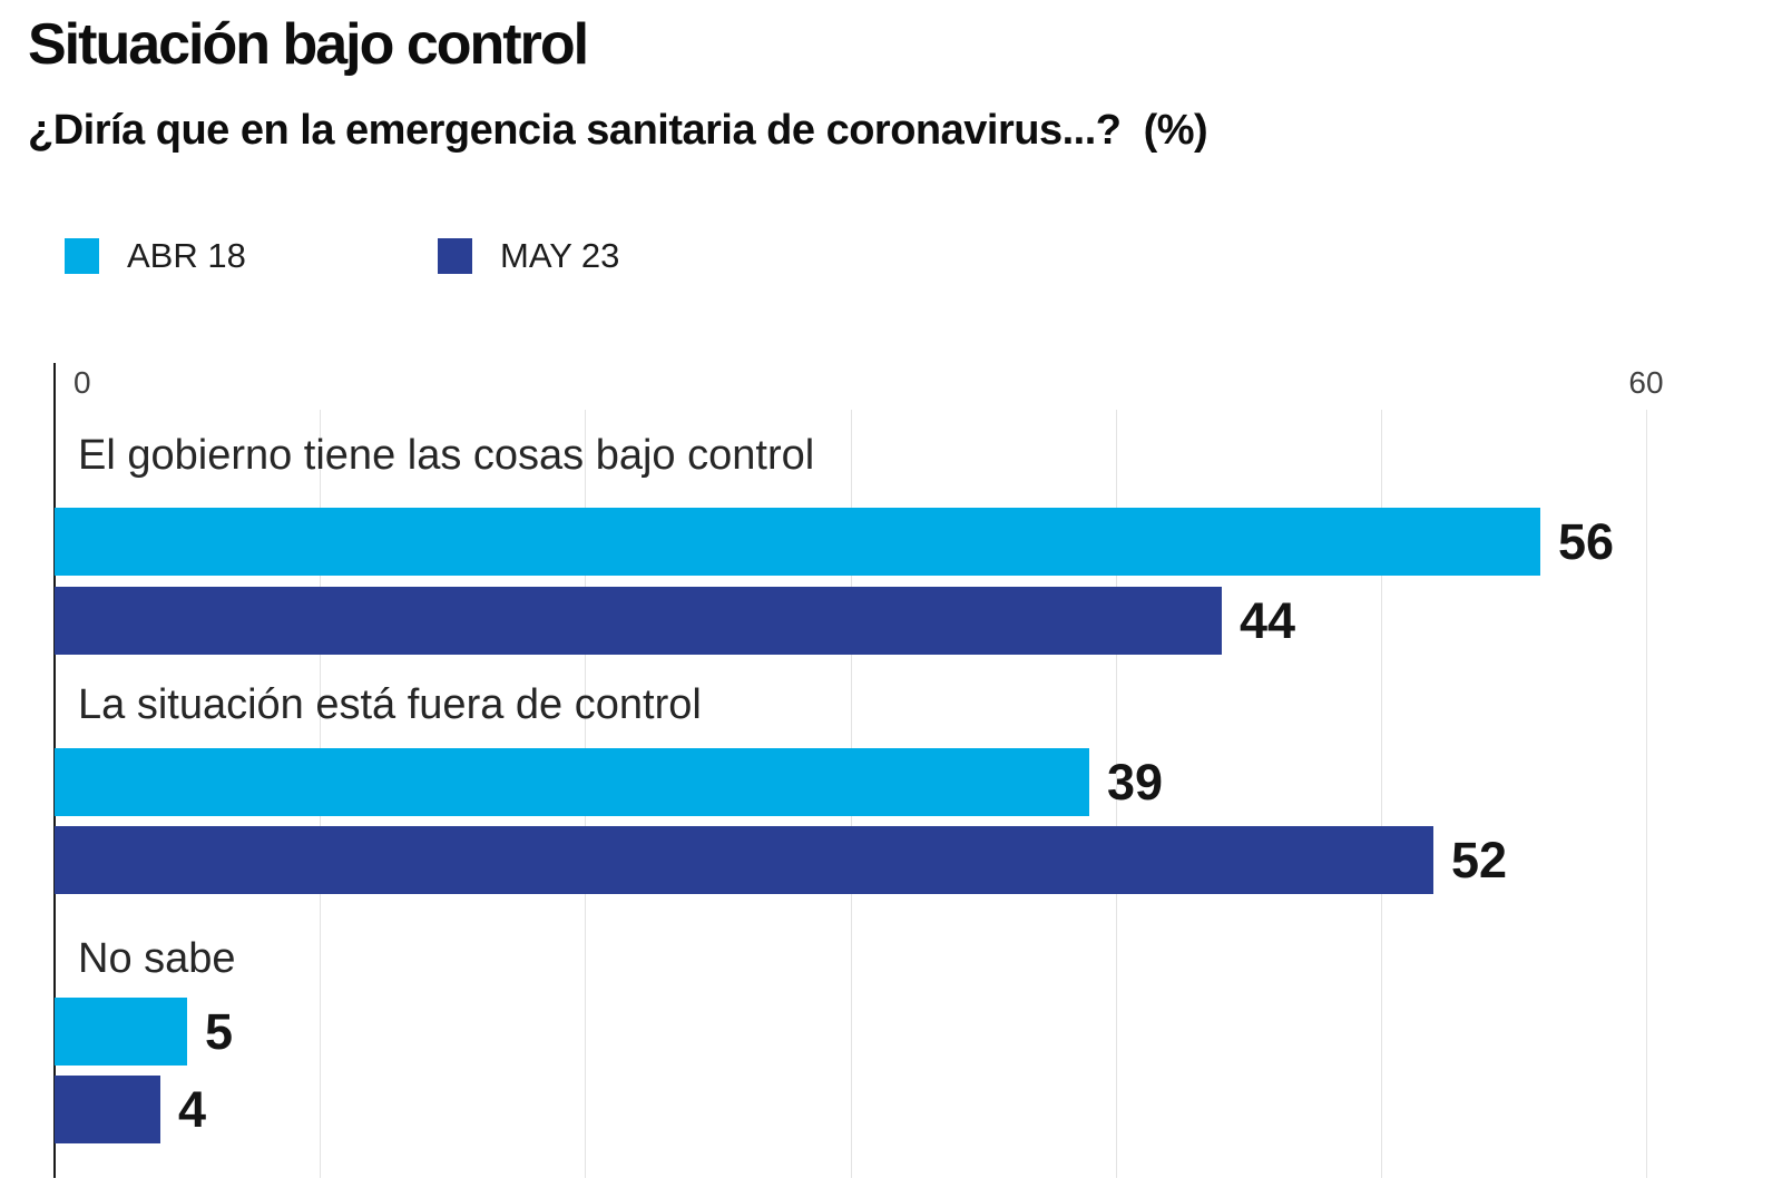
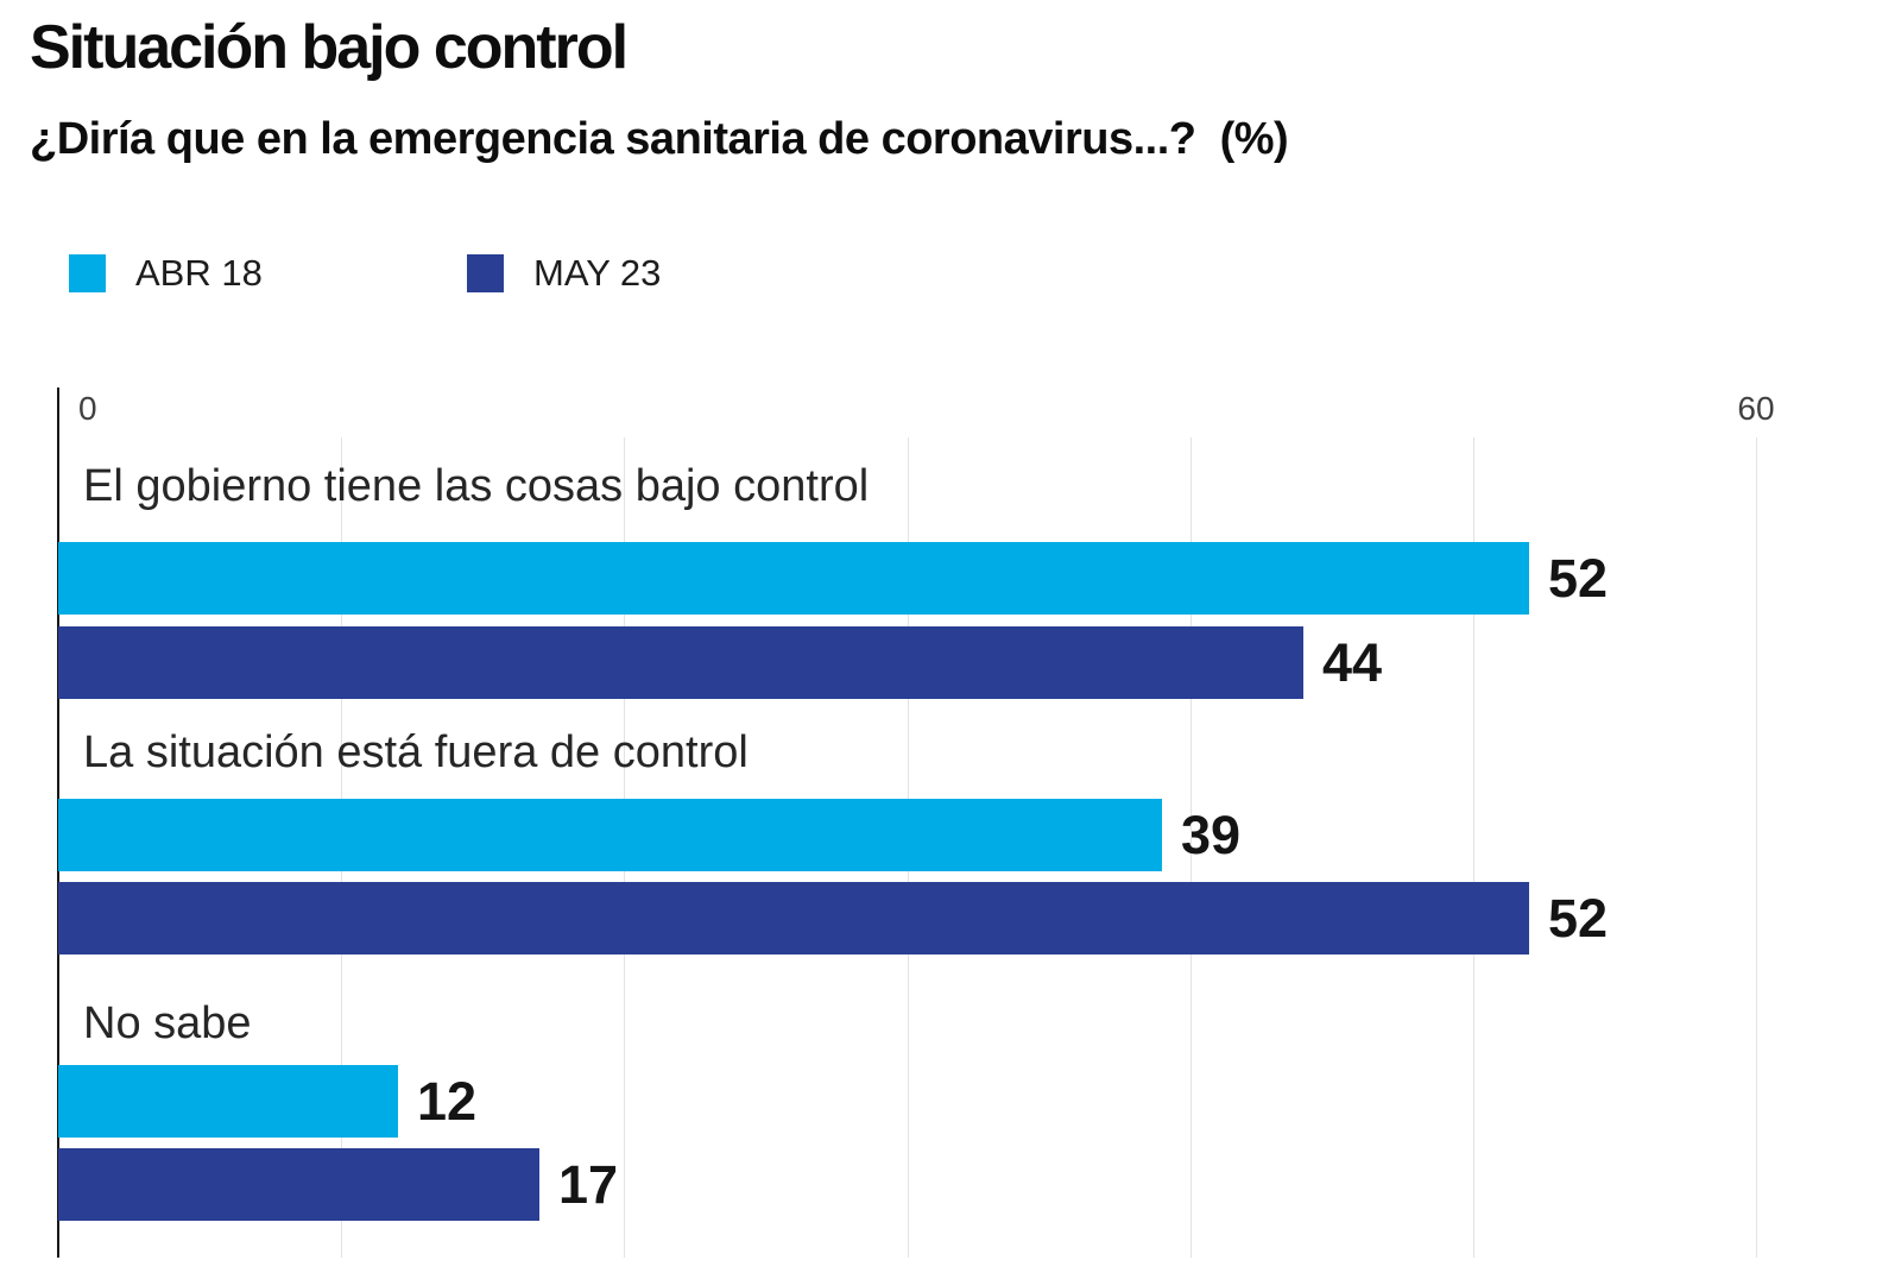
ABR 18/El gobierno tiene las cosas bajo control: 56 -> 52
ABR 18/No sabe: 5 -> 12
MAY 23/No sabe: 4 -> 17
